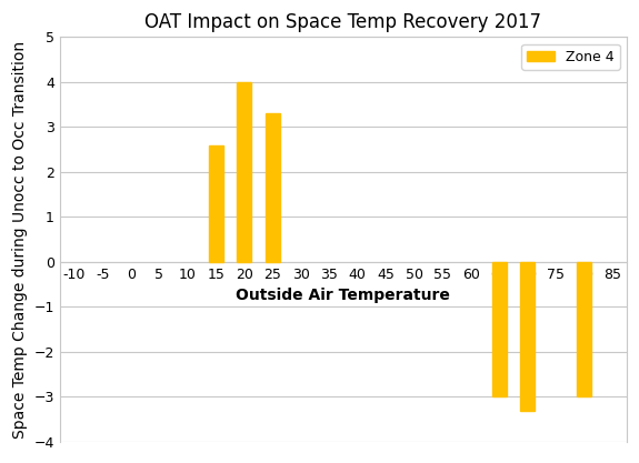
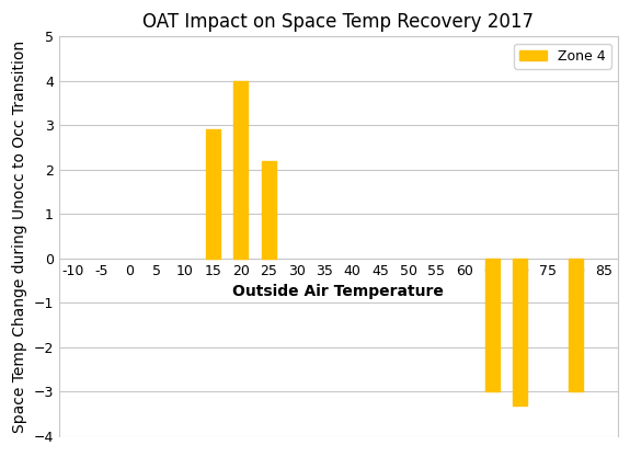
15: 2.6 -> 2.9
25: 3.3 -> 2.2
